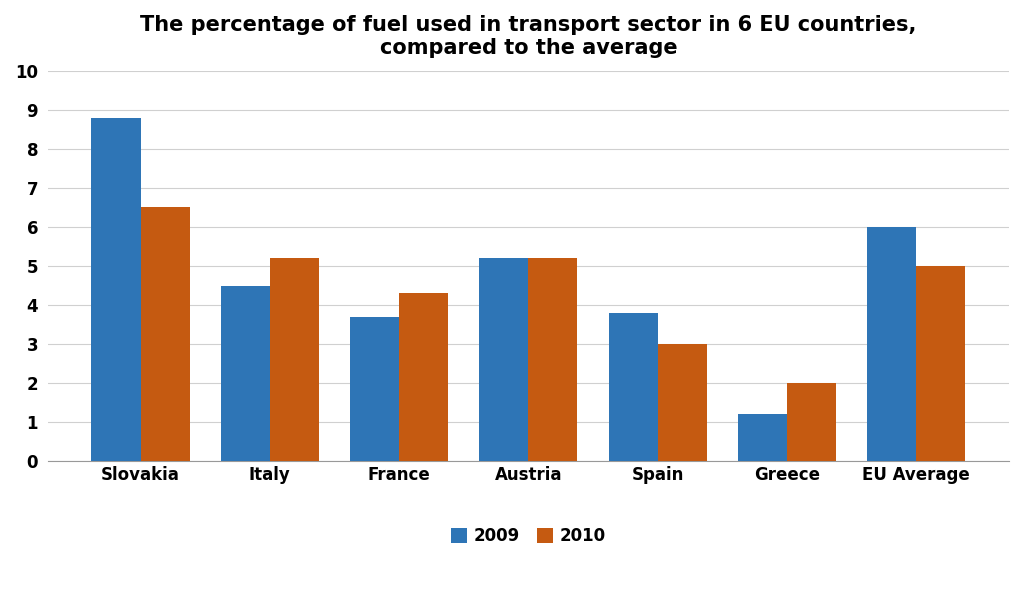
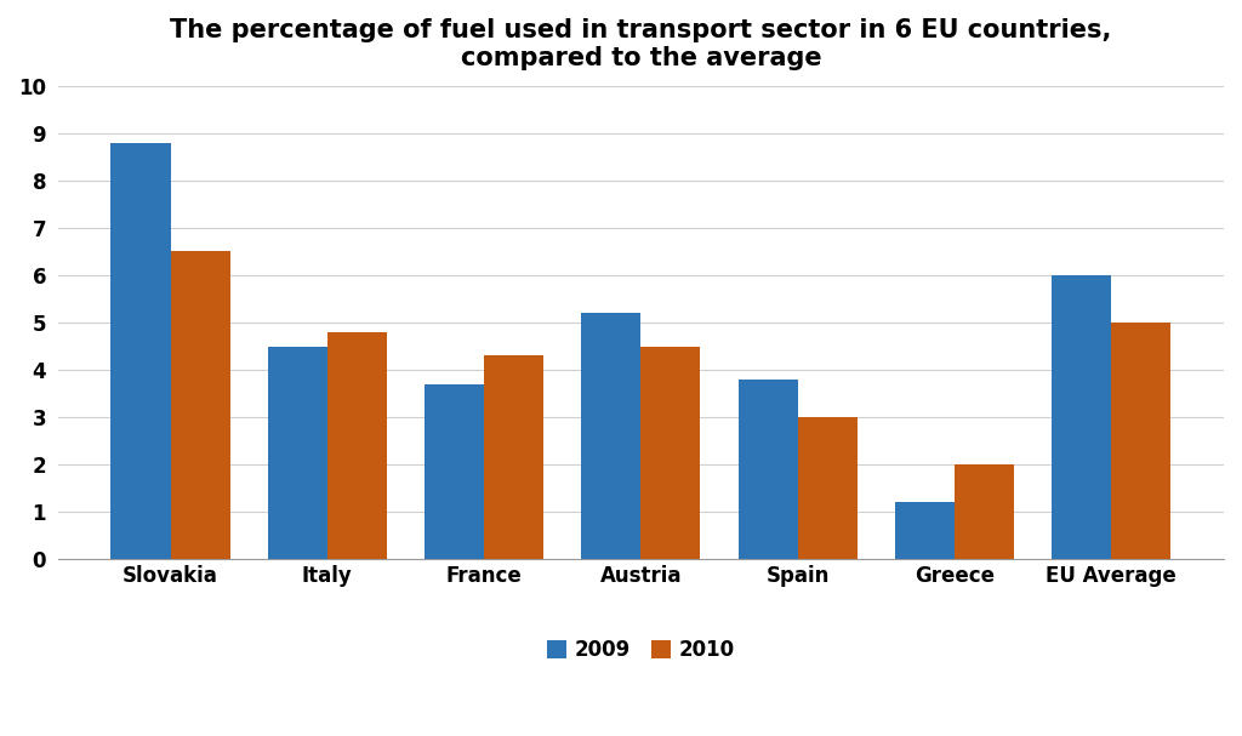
2010/Italy: 5.2 -> 4.8
2010/Austria: 5.2 -> 4.5
